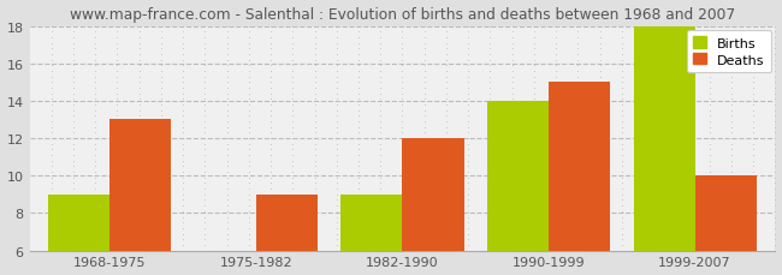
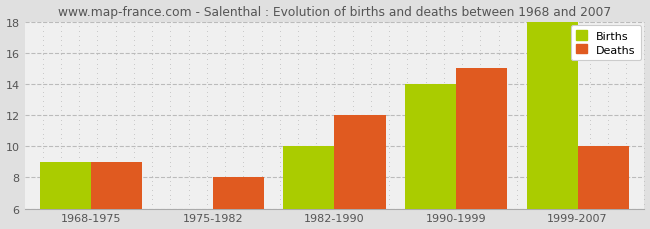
Deaths/1968-1975: 13 -> 9
Deaths/1975-1982: 9 -> 8
Births/1982-1990: 9 -> 10
